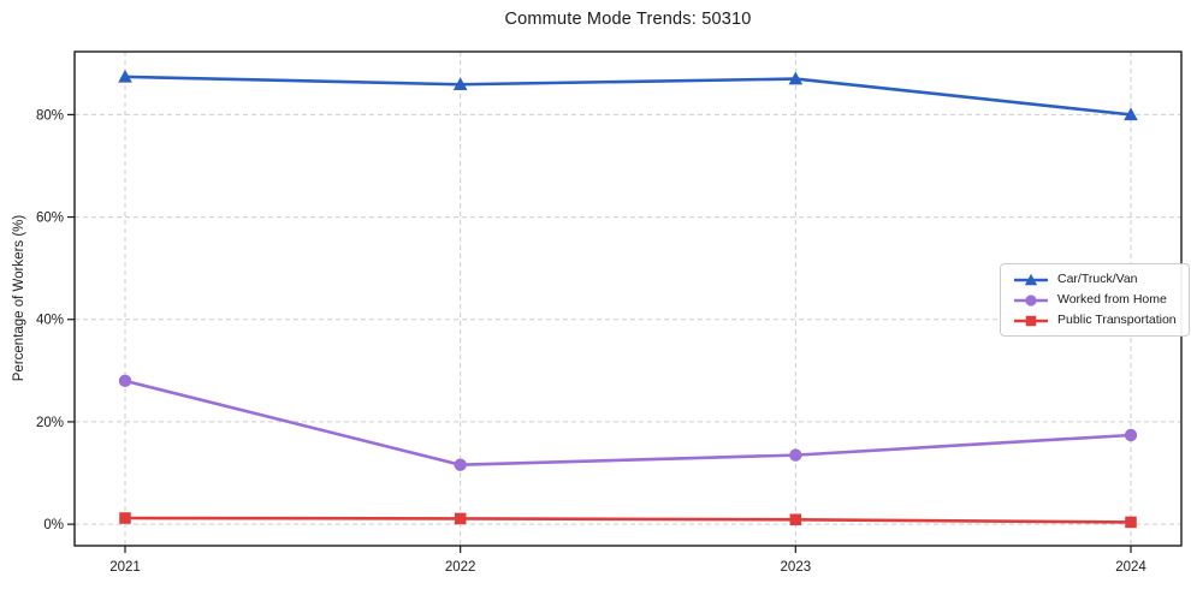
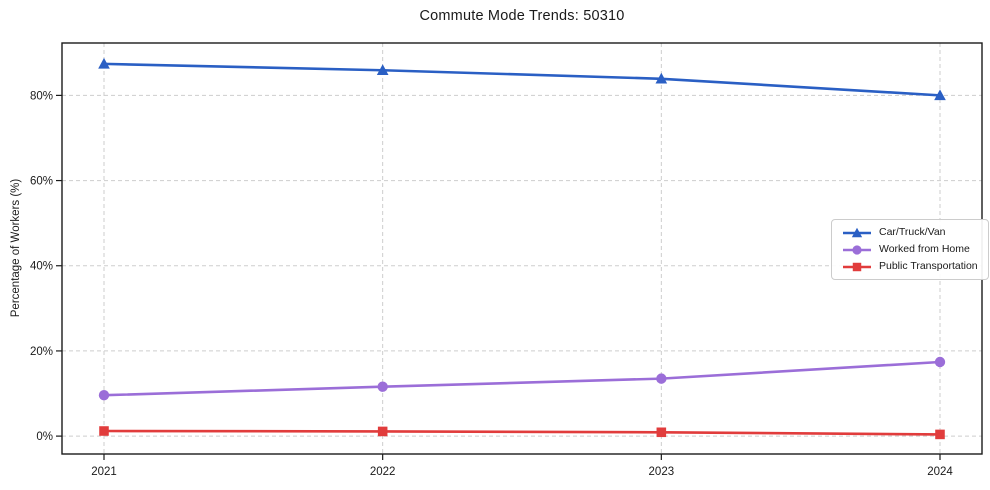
Worked from Home/2021: 28% -> 10%
Car/Truck/Van/2023: 87% -> 84%
